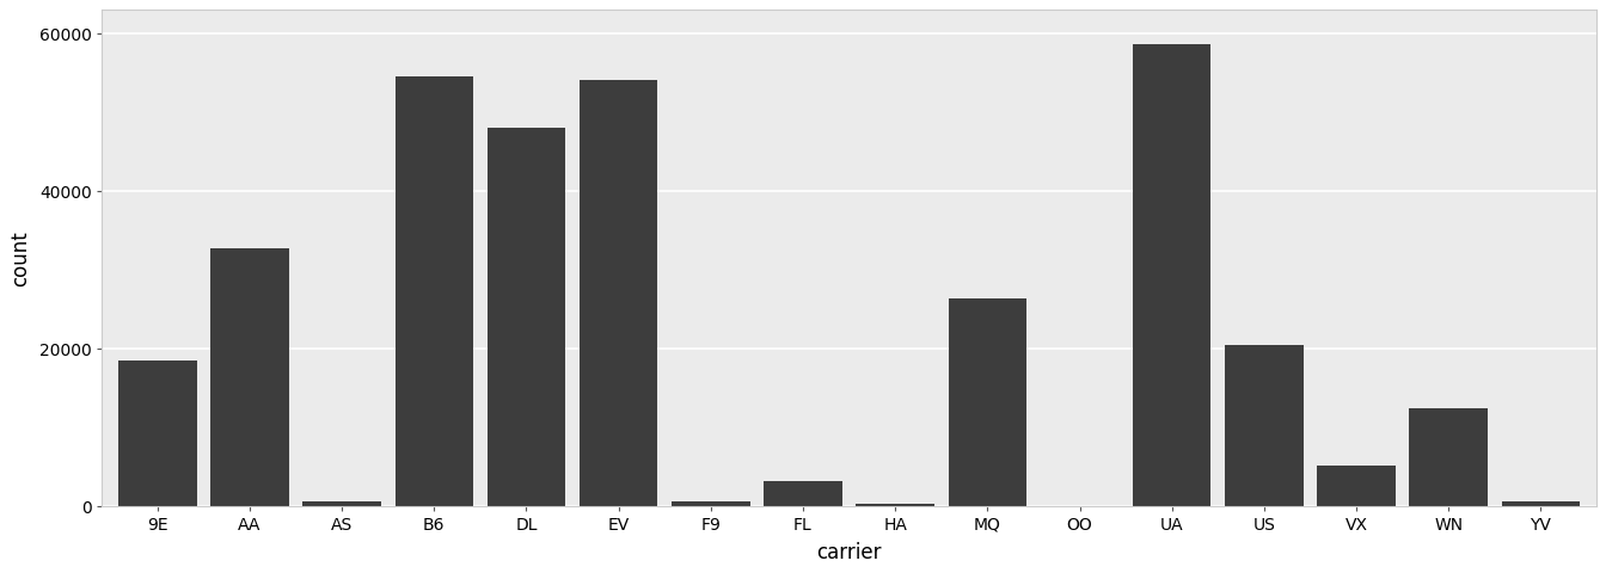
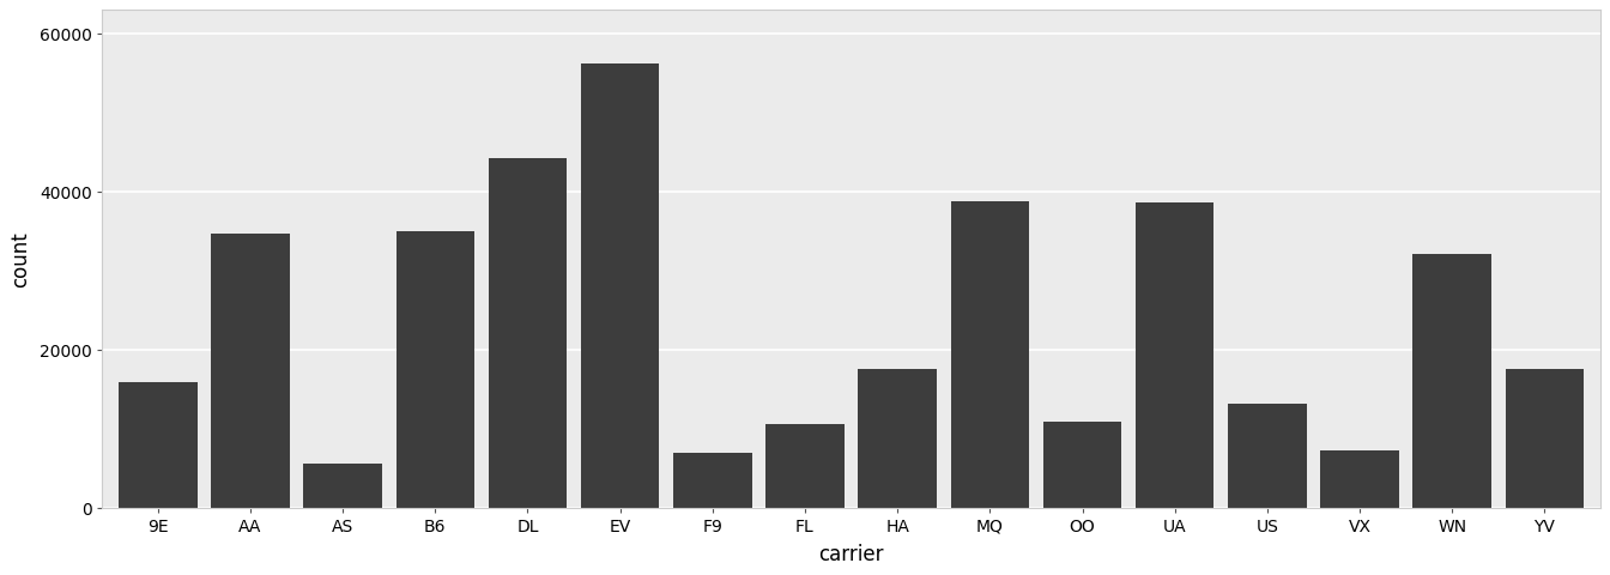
9E: 18500 -> 16000
AA: 32700 -> 34800
AS: 700 -> 5600
B6: 54600 -> 35000
DL: 48100 -> 44200
EV: 54200 -> 56200
F9: 700 -> 7000
FL: 3300 -> 10600
HA: 300 -> 17600
MQ: 26400 -> 38800
OO: 0 -> 11000
UA: 58700 -> 38600
US: 20500 -> 13200
VX: 5200 -> 7400
WN: 12500 -> 32200
YV: 600 -> 17600
